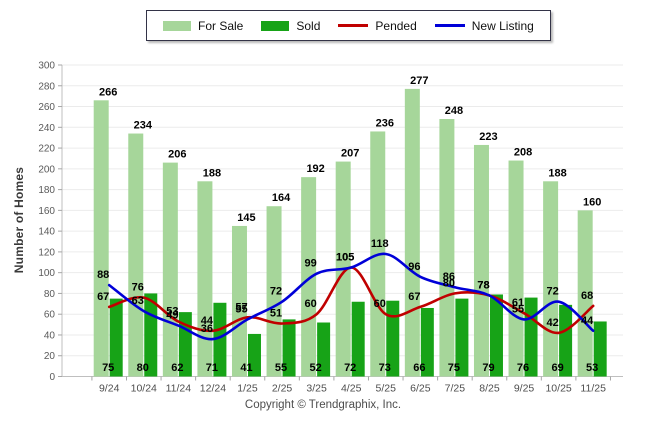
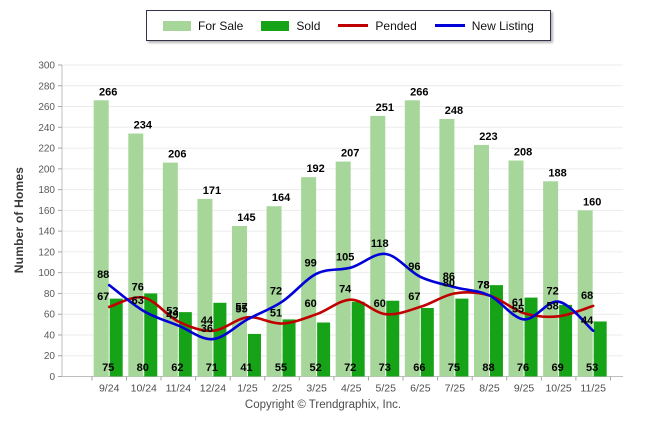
For Sale/12/24: 188 -> 171
Pended/4/25: 105 -> 74
For Sale/5/25: 236 -> 251
For Sale/6/25: 277 -> 266
Sold/8/25: 79 -> 88
Pended/10/25: 42 -> 58
